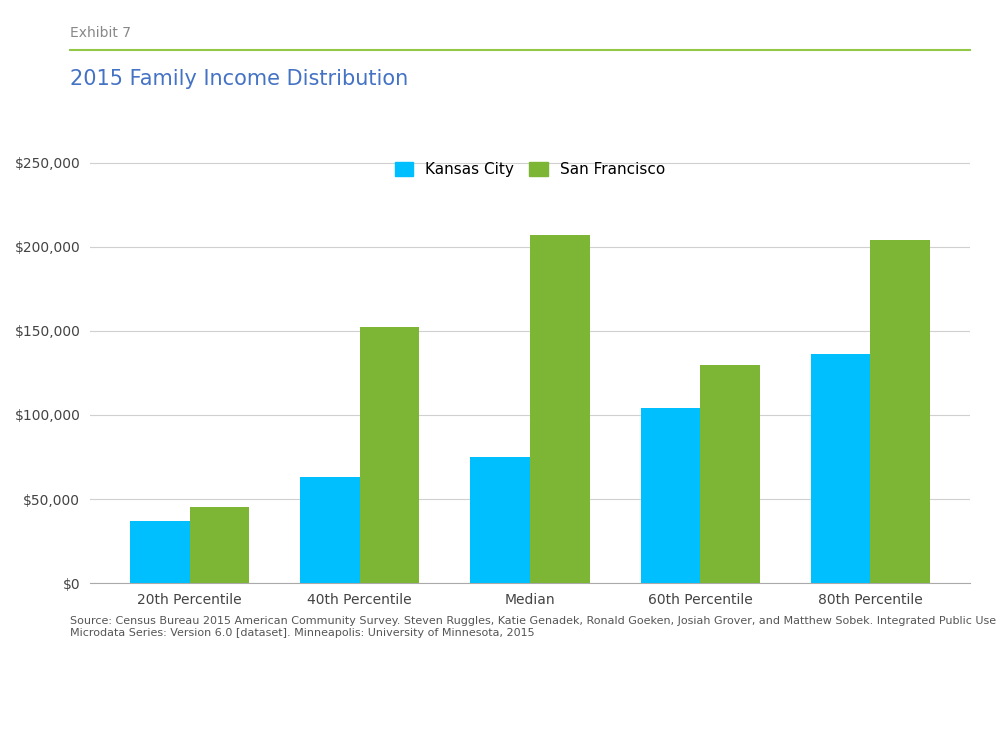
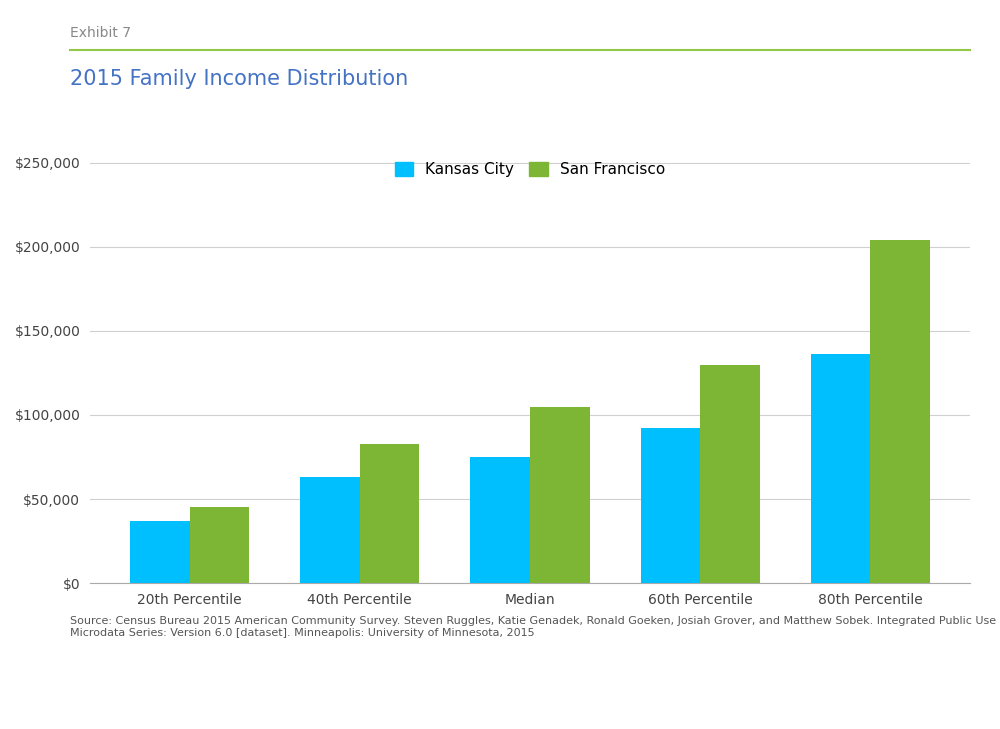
San Francisco/40th Percentile: $152,000 -> $83,000
San Francisco/Median: $207,000 -> $105,000
Kansas City/60th Percentile: $104,000 -> $92,000
